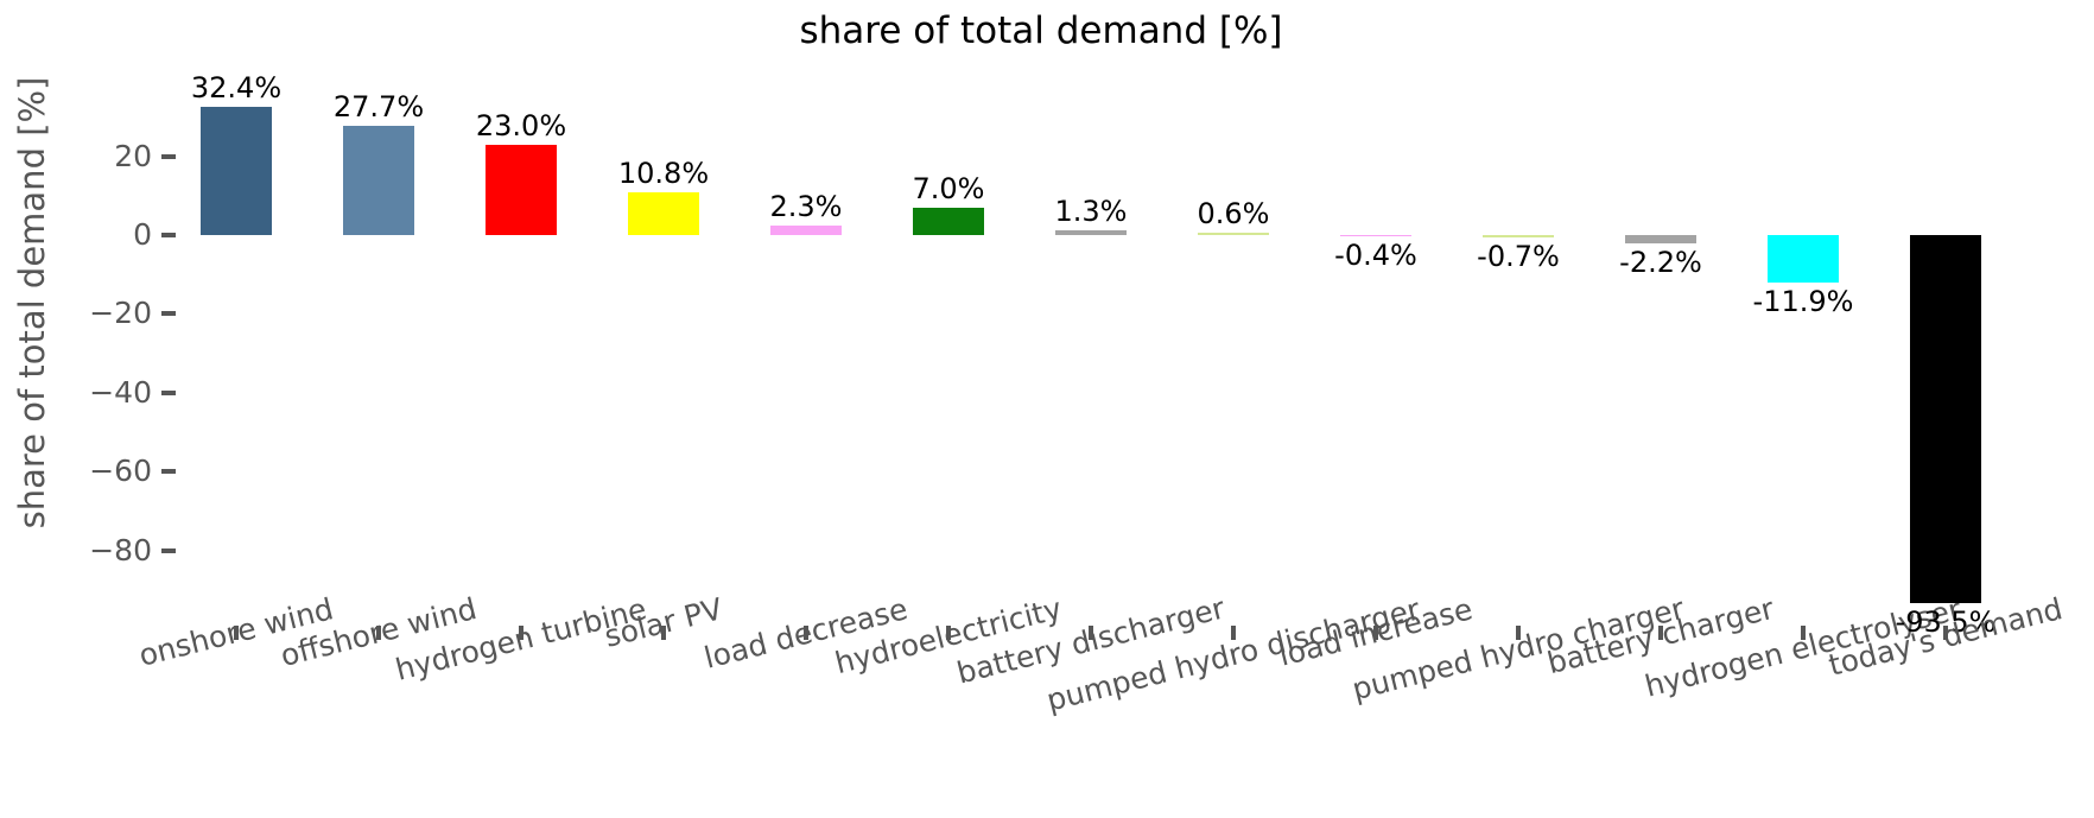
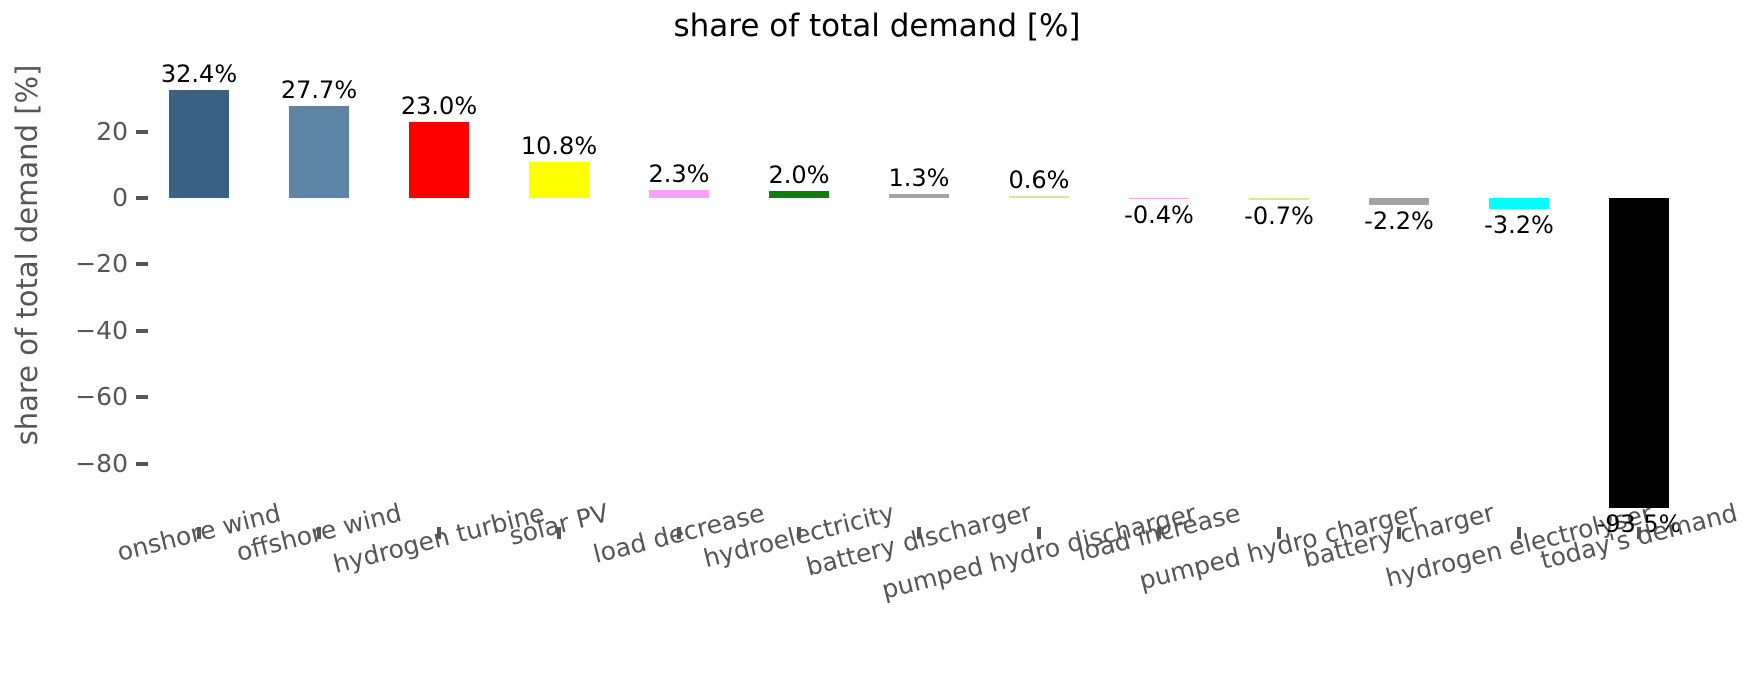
hydroelectricity: 7.0% -> 2.0%
hydrogen electrolyser: -11.9% -> -3.2%
